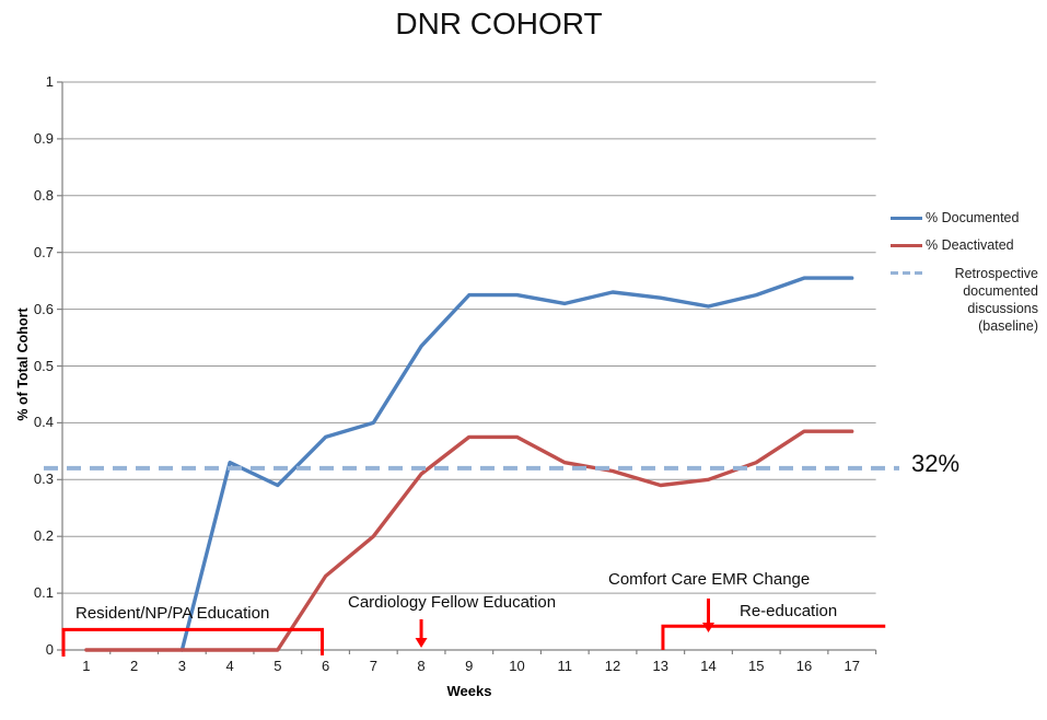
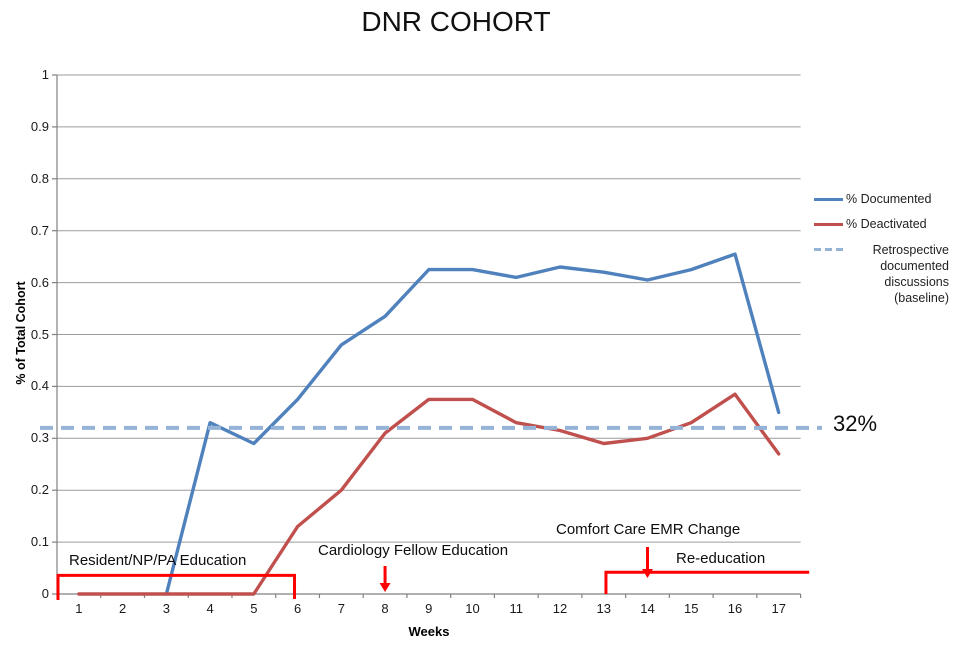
% Documented/7: 0.40 -> 0.48
% Documented/17: 0.66 -> 0.35
% Deactivated/17: 0.39 -> 0.27
